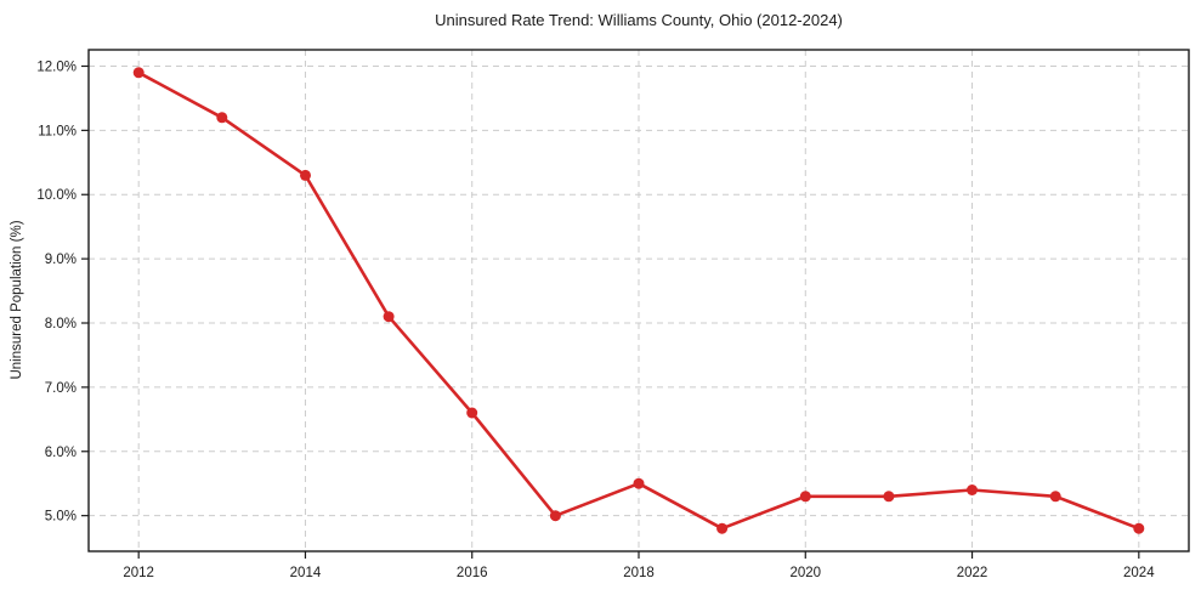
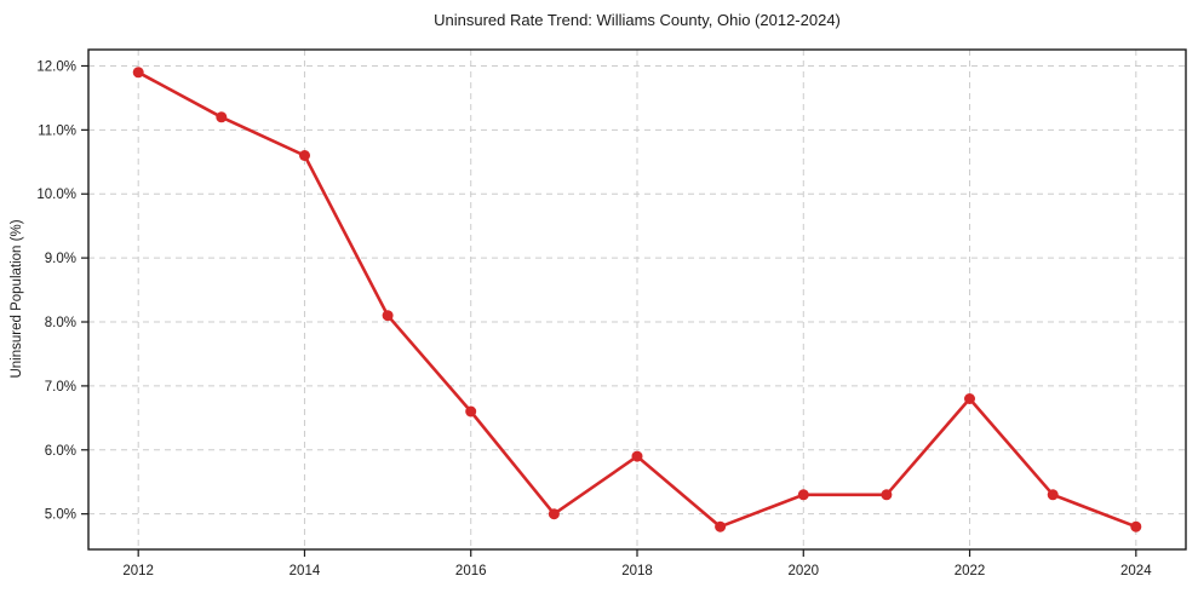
2014: 10.3% -> 10.6%
2018: 5.5% -> 5.9%
2022: 5.4% -> 6.8%
